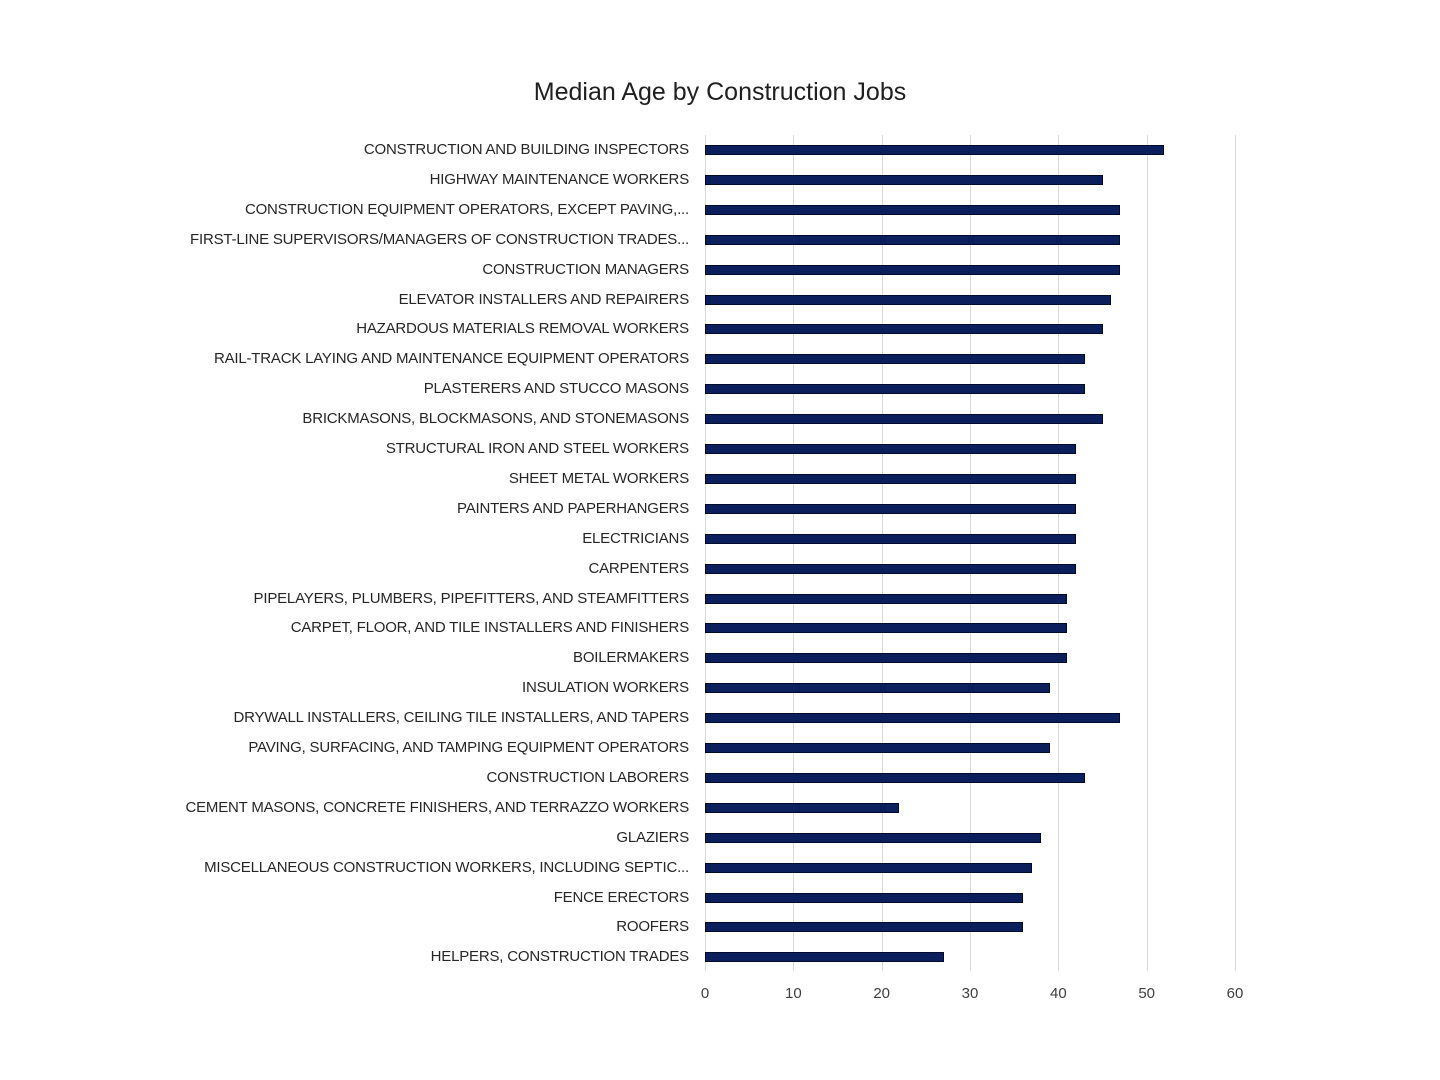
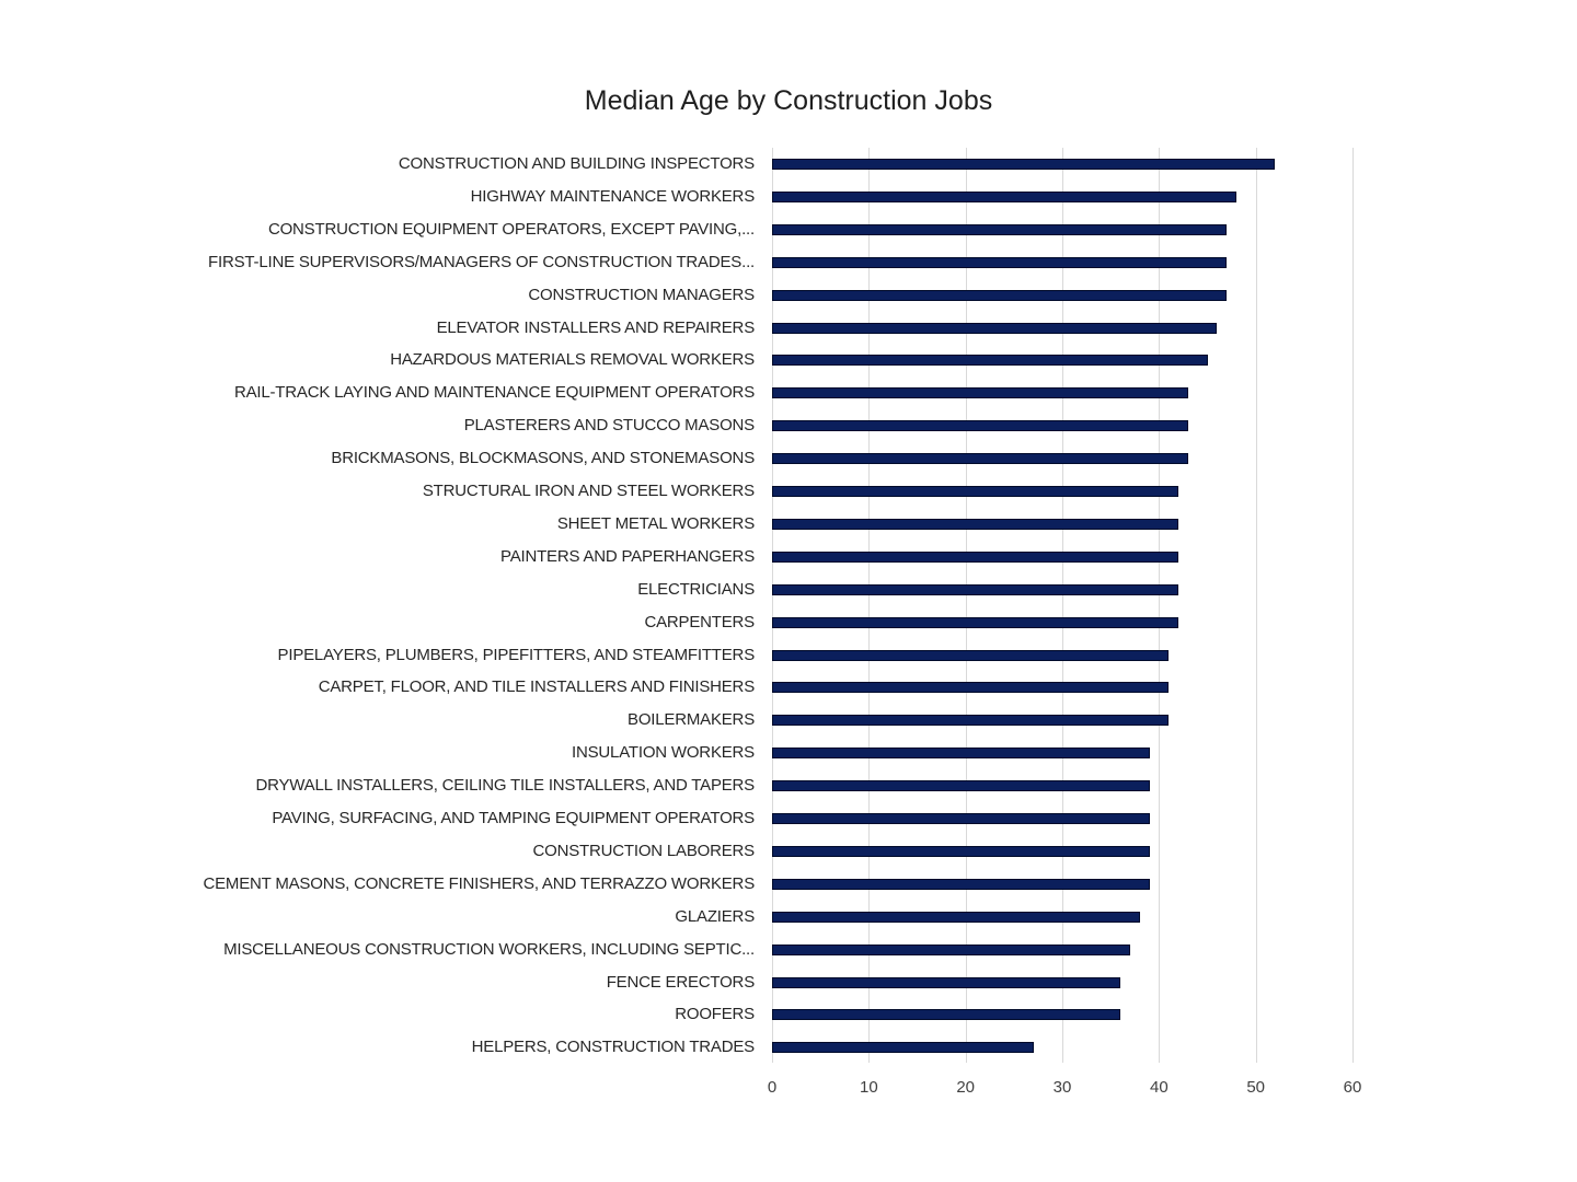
HIGHWAY MAINTENANCE WORKERS: 45 -> 48
BRICKMASONS, BLOCKMASONS, AND STONEMASONS: 45 -> 43
DRYWALL INSTALLERS, CEILING TILE INSTALLERS, AND TAPERS: 47 -> 39
CONSTRUCTION LABORERS: 43 -> 39
CEMENT MASONS, CONCRETE FINISHERS, AND TERRAZZO WORKERS: 22 -> 39
